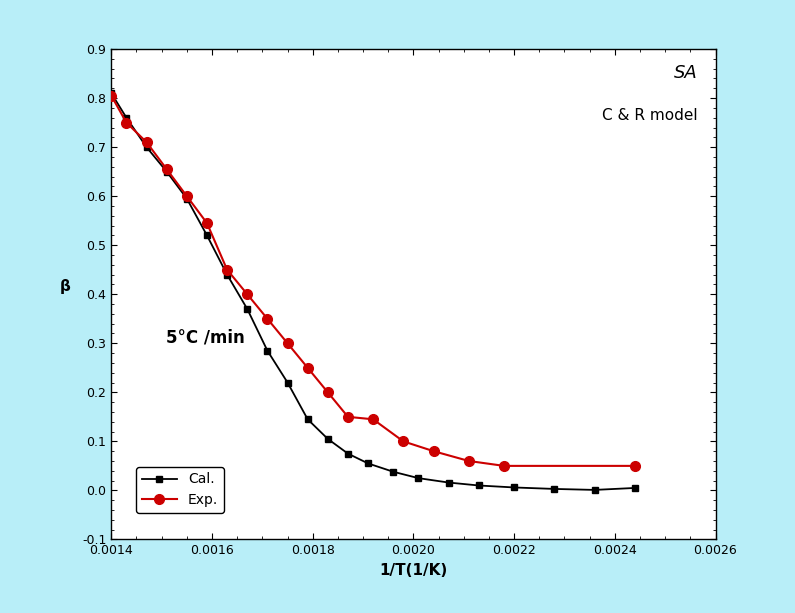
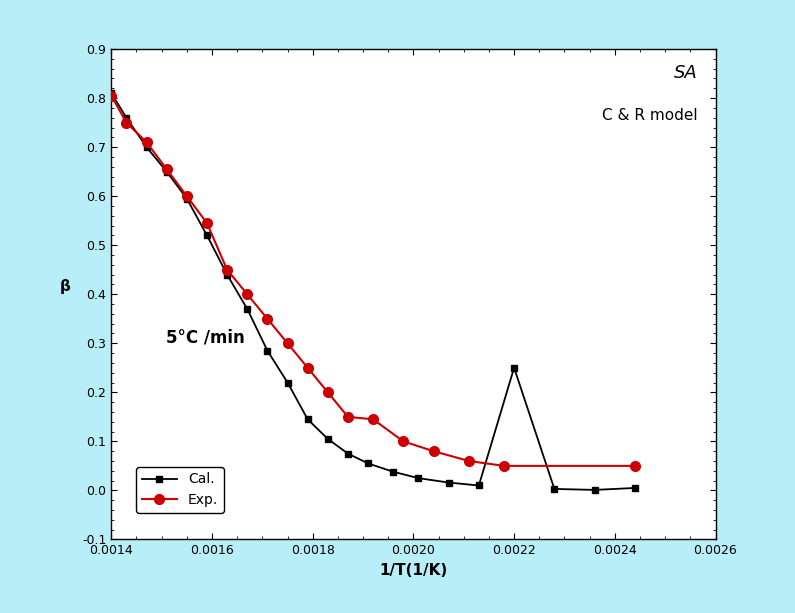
Cal./0.0022: 0.006 -> 0.250
